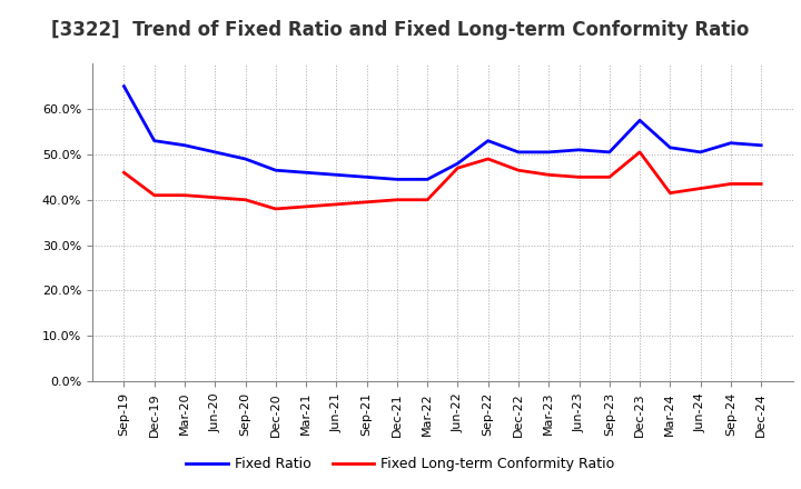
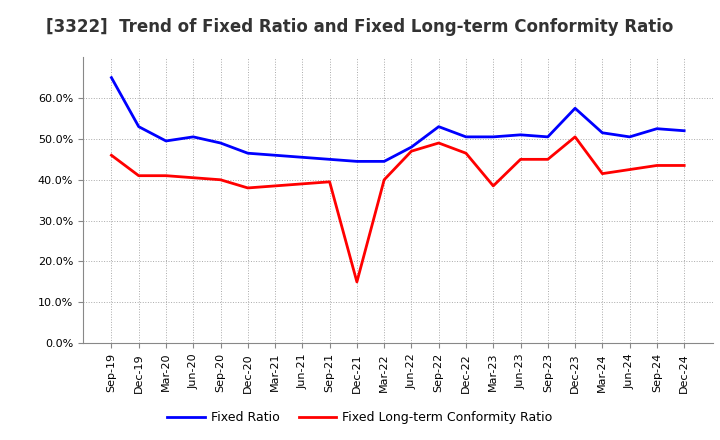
Fixed Ratio/Mar-20: 52.0% -> 49.5%
Fixed Long-term Conformity Ratio/Dec-21: 40.0% -> 15.0%
Fixed Long-term Conformity Ratio/Mar-23: 45.5% -> 38.5%
